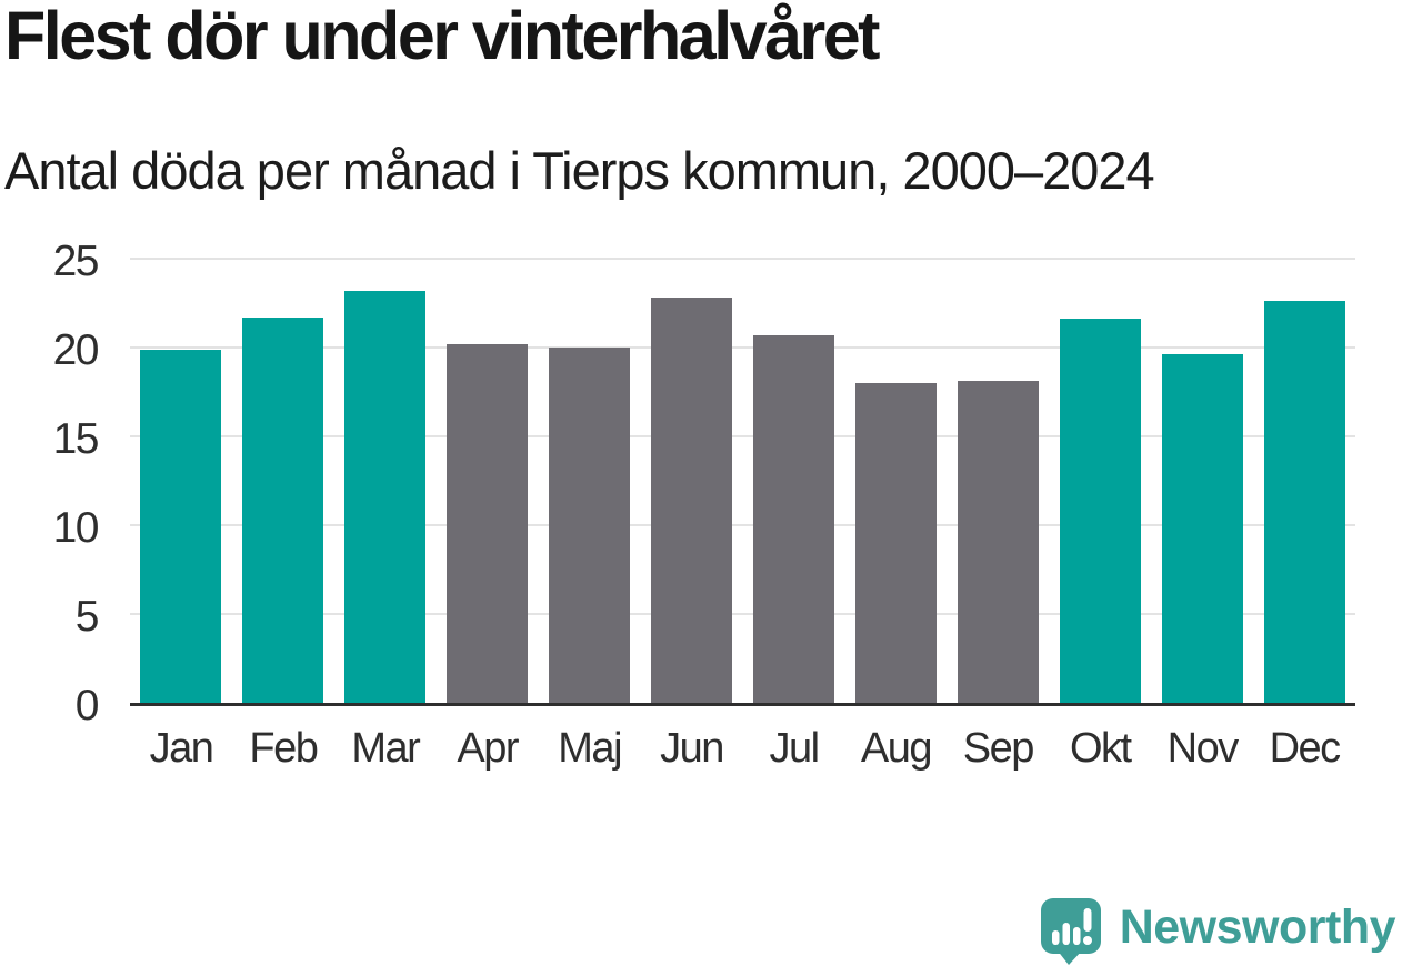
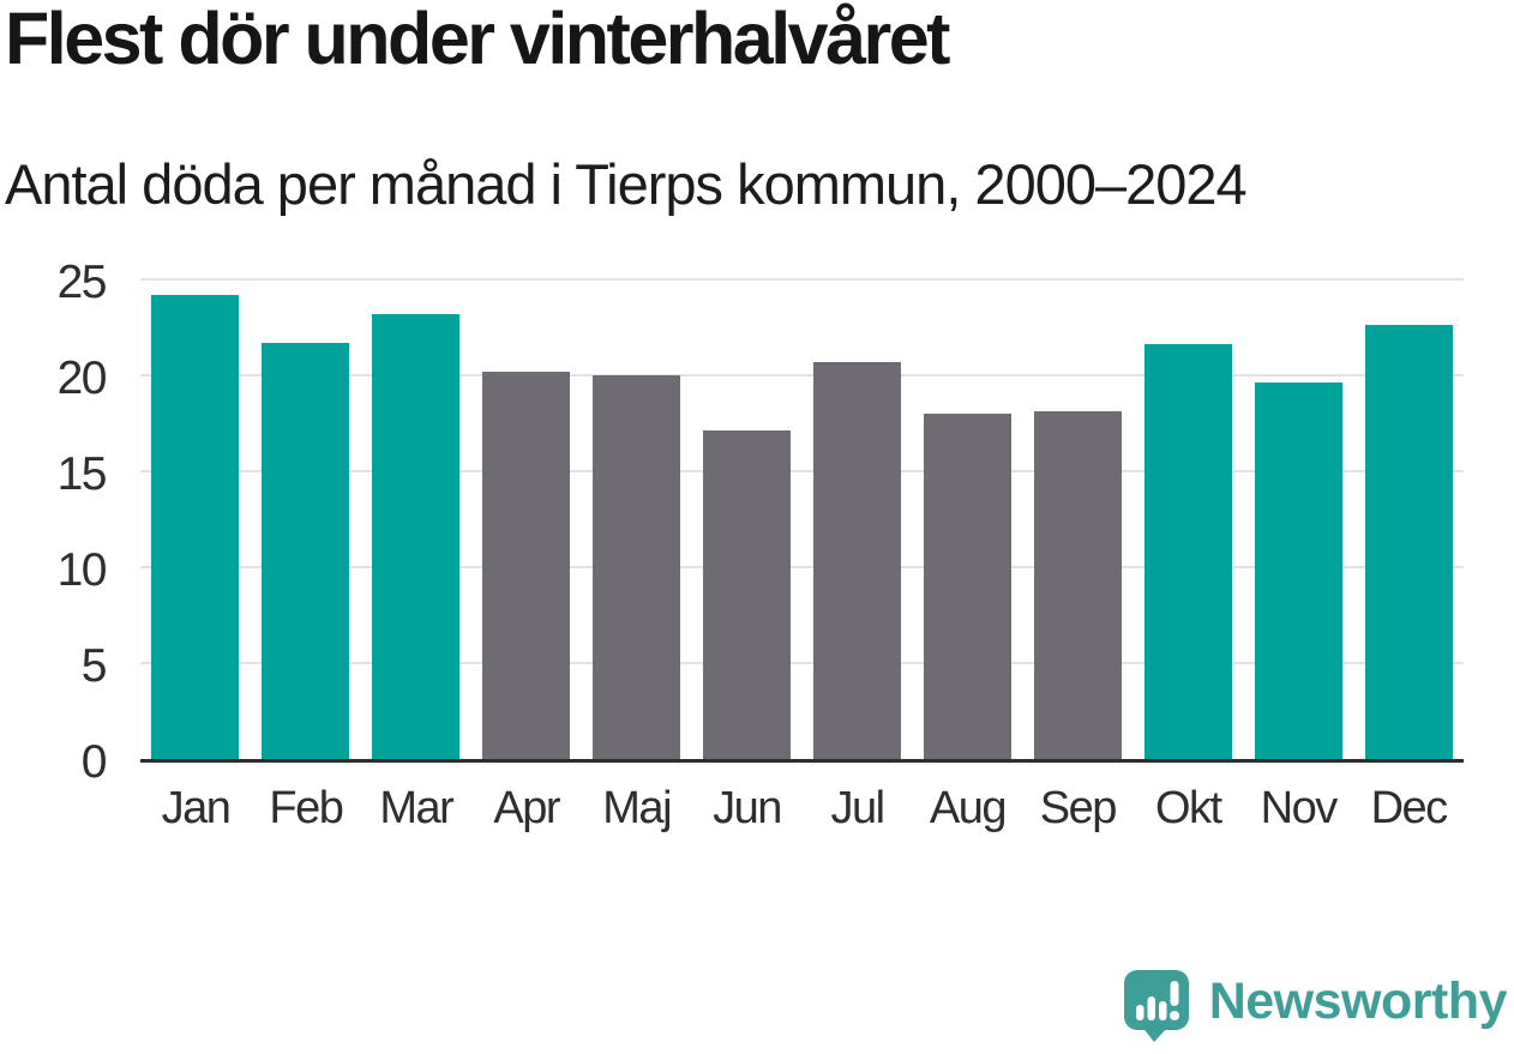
Jan: 19.9 -> 24.2
Jun: 22.8 -> 17.1
